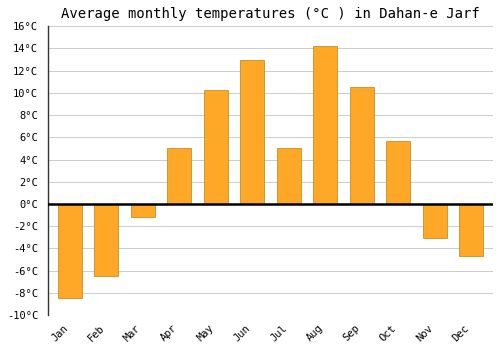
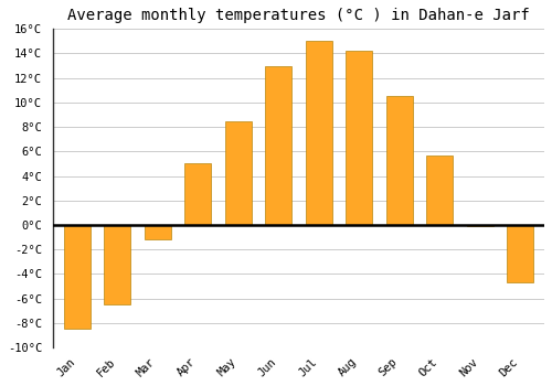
May: 10.3°C -> 8.5°C
Jul: 5.0°C -> 15.0°C
Nov: -3.1°C -> -0.1°C
